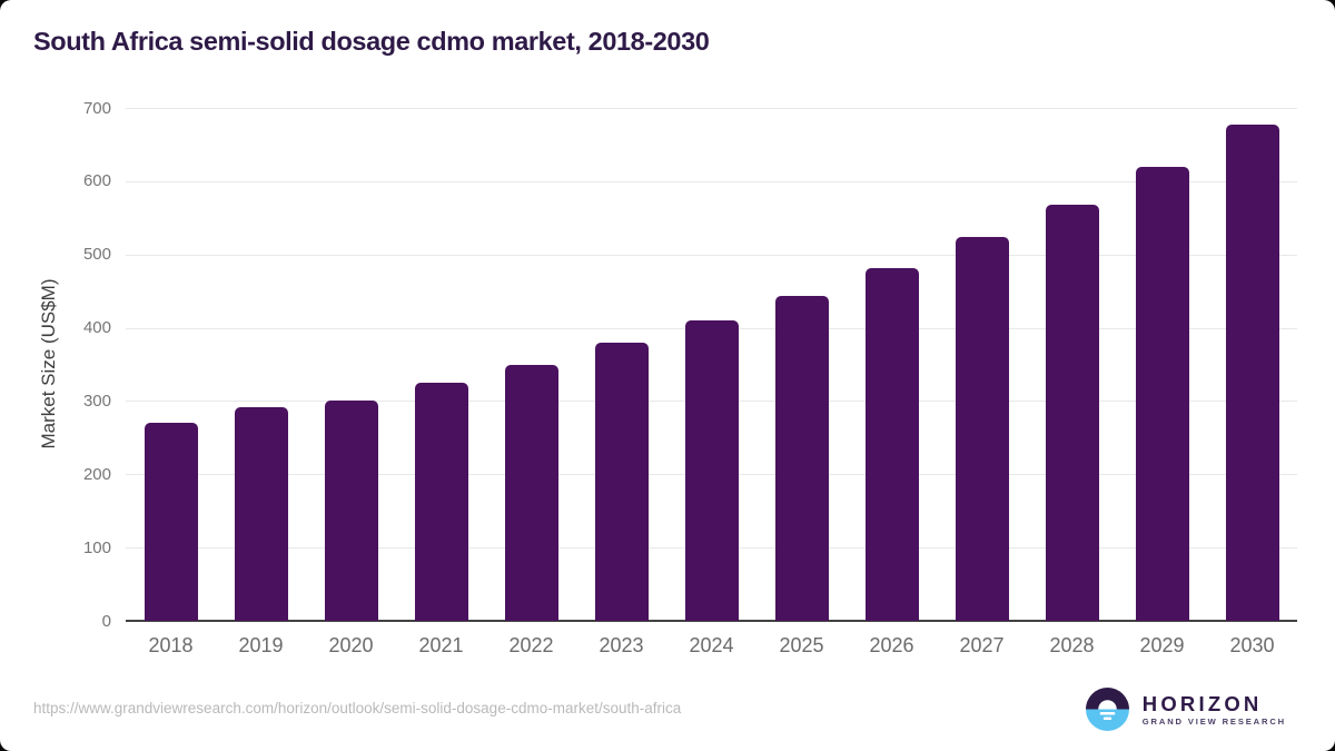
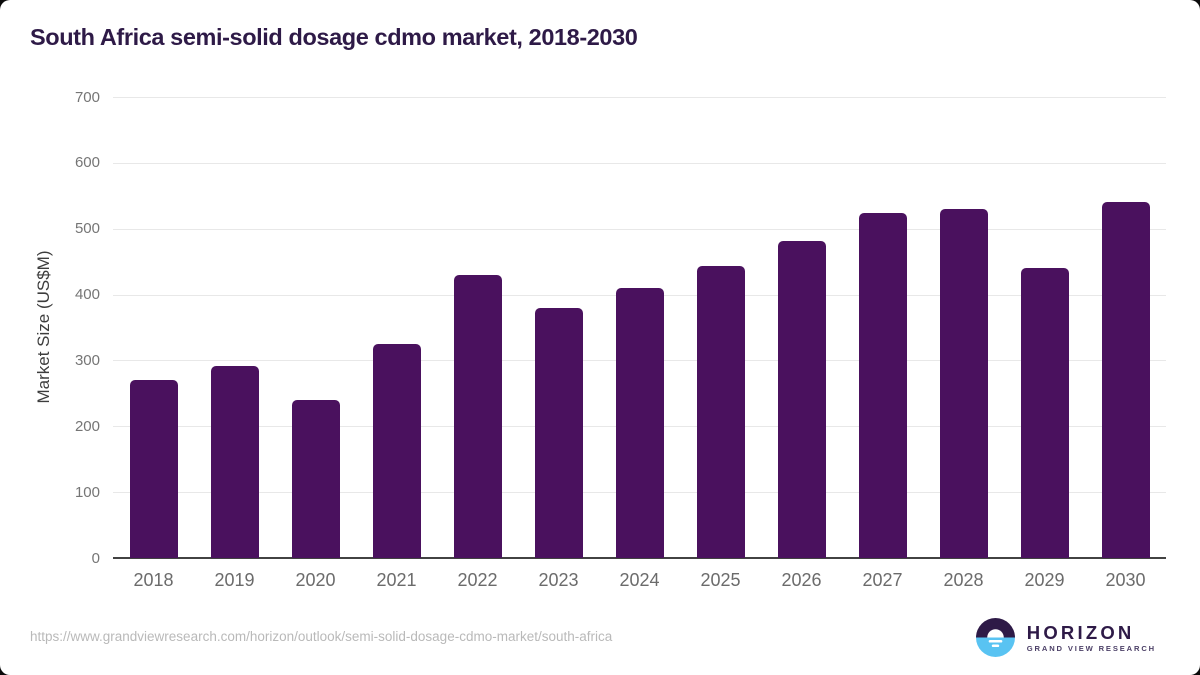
2020: 300 -> 240
2022: 350 -> 430
2028: 570 -> 530
2029: 620 -> 440
2030: 680 -> 540
